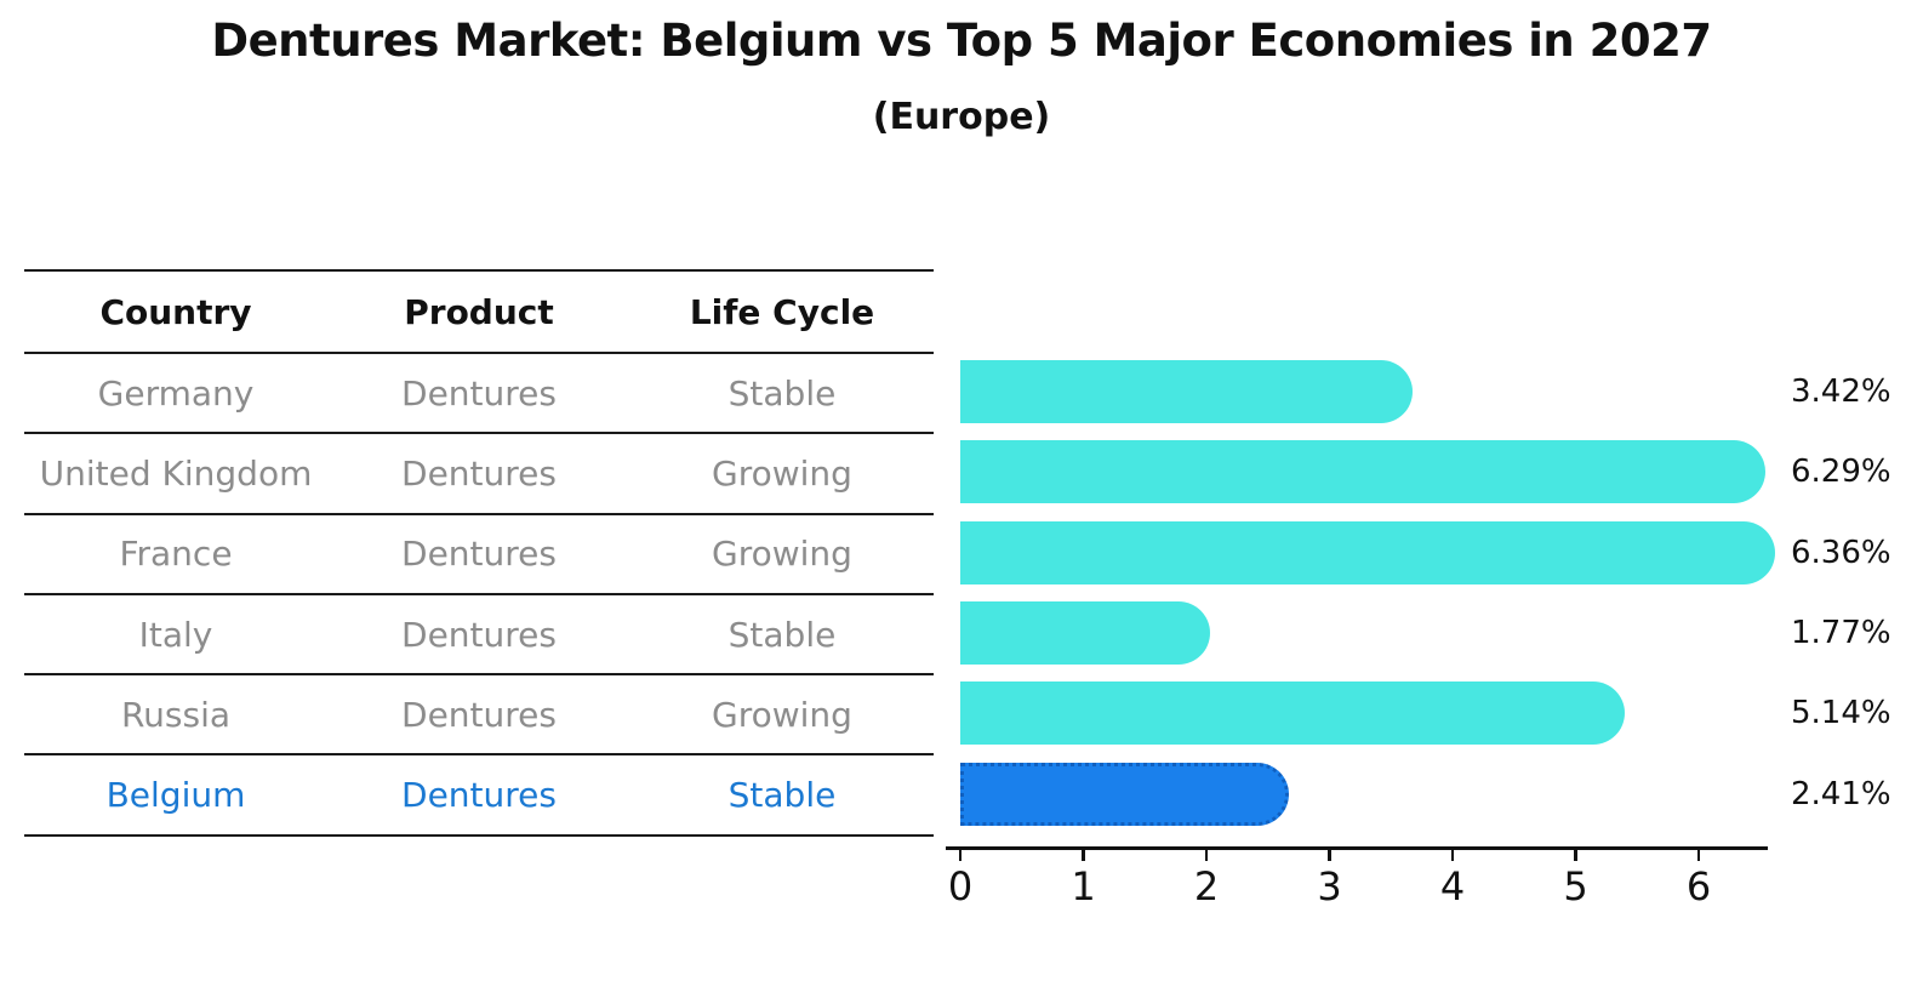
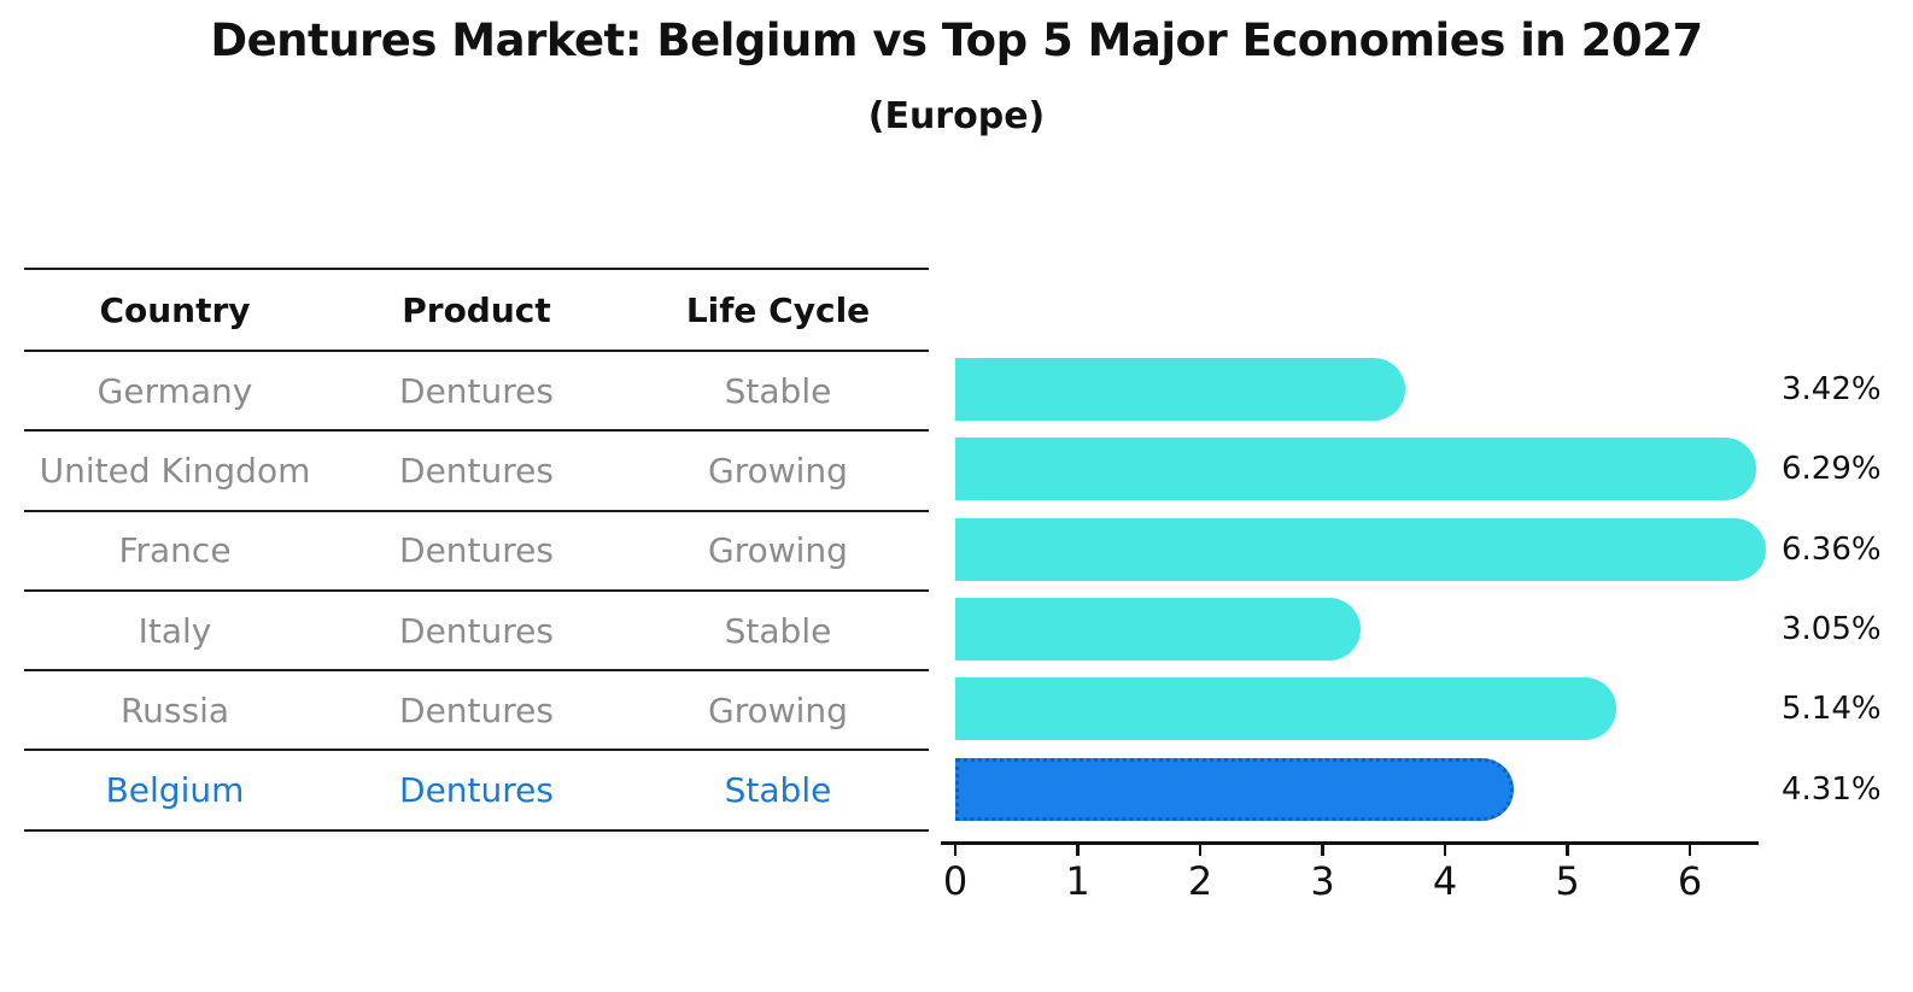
Italy: 1.77% -> 3.05%
Belgium: 2.41% -> 4.31%
